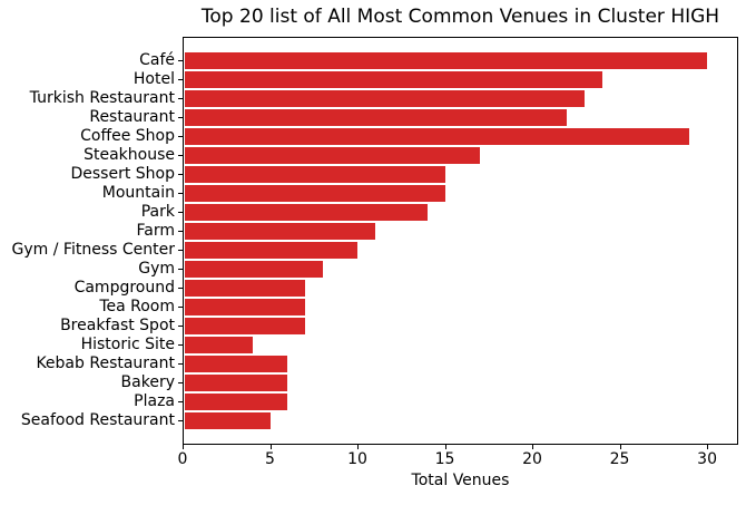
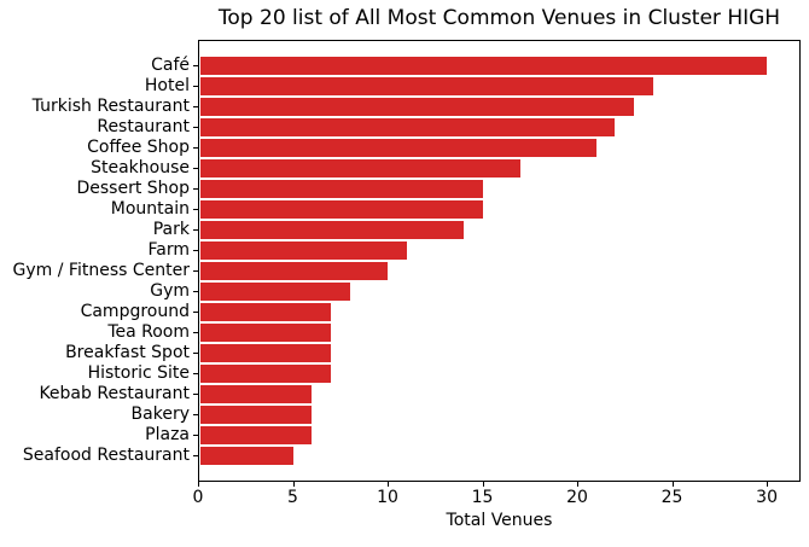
Coffee Shop: 29 -> 21
Historic Site: 4 -> 7
